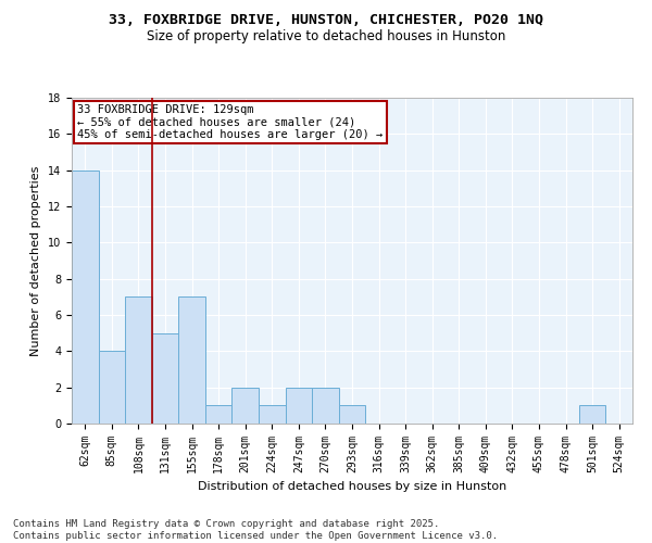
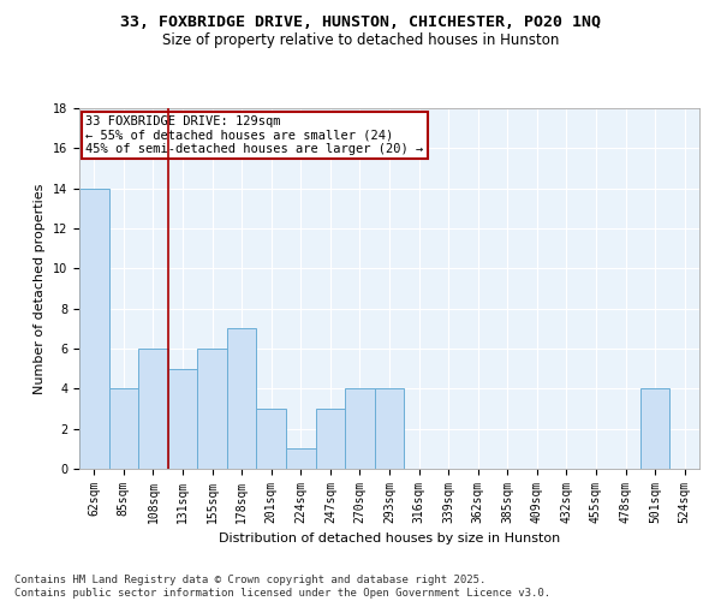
108sqm: 7 -> 6
155sqm: 7 -> 6
178sqm: 1 -> 7
201sqm: 2 -> 3
247sqm: 2 -> 3
270sqm: 2 -> 4
293sqm: 1 -> 4
501sqm: 1 -> 4
